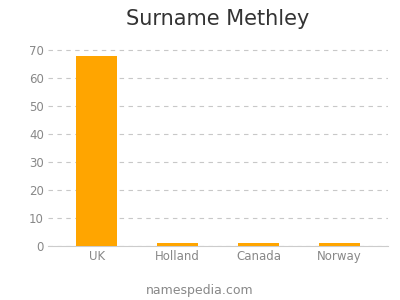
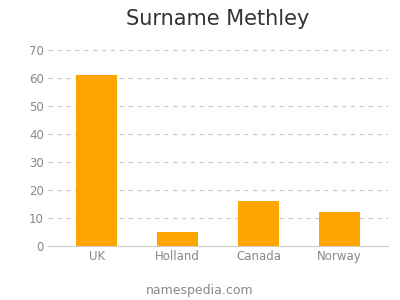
UK: 68 -> 61
Holland: 1 -> 5
Canada: 1 -> 16
Norway: 1 -> 12
